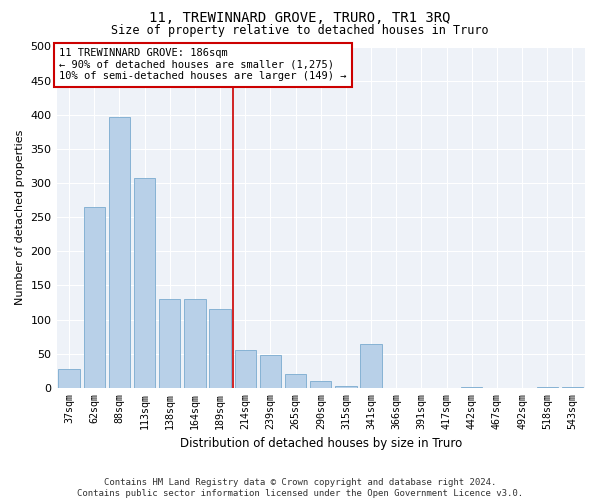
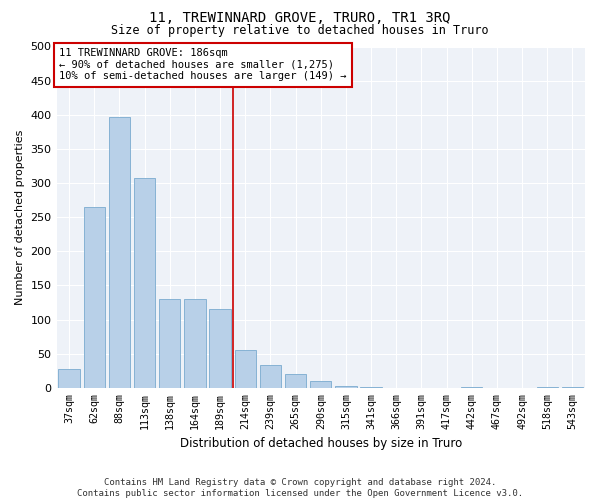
239sqm: 48 -> 33
341sqm: 64 -> 1
